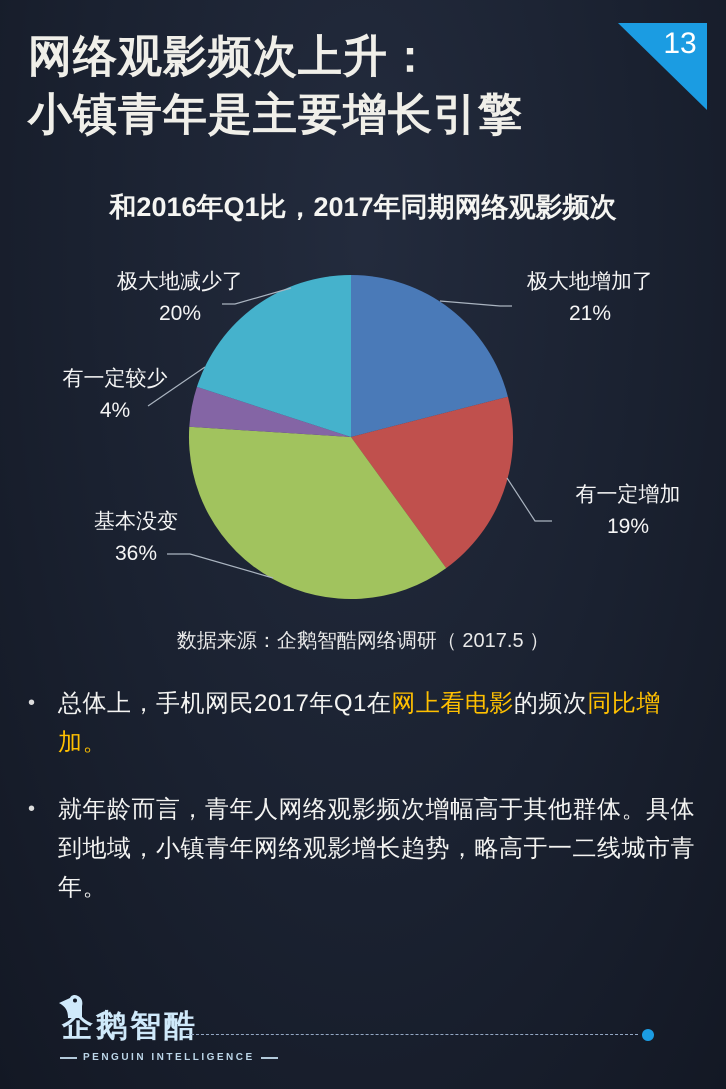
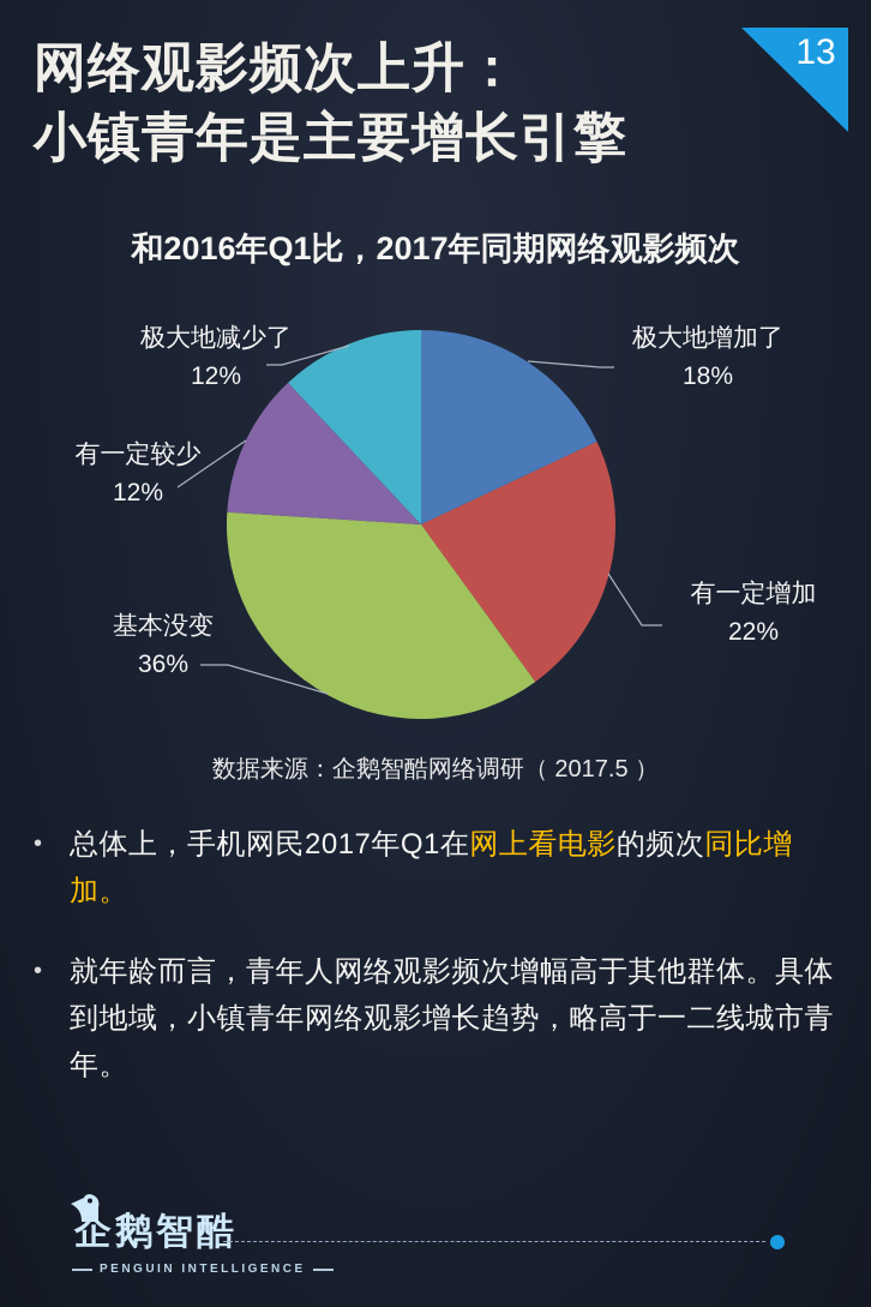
极大地增加了: 21% -> 18%
有一定增加: 19% -> 22%
有一定较少: 4% -> 12%
极大地减少了: 20% -> 12%
